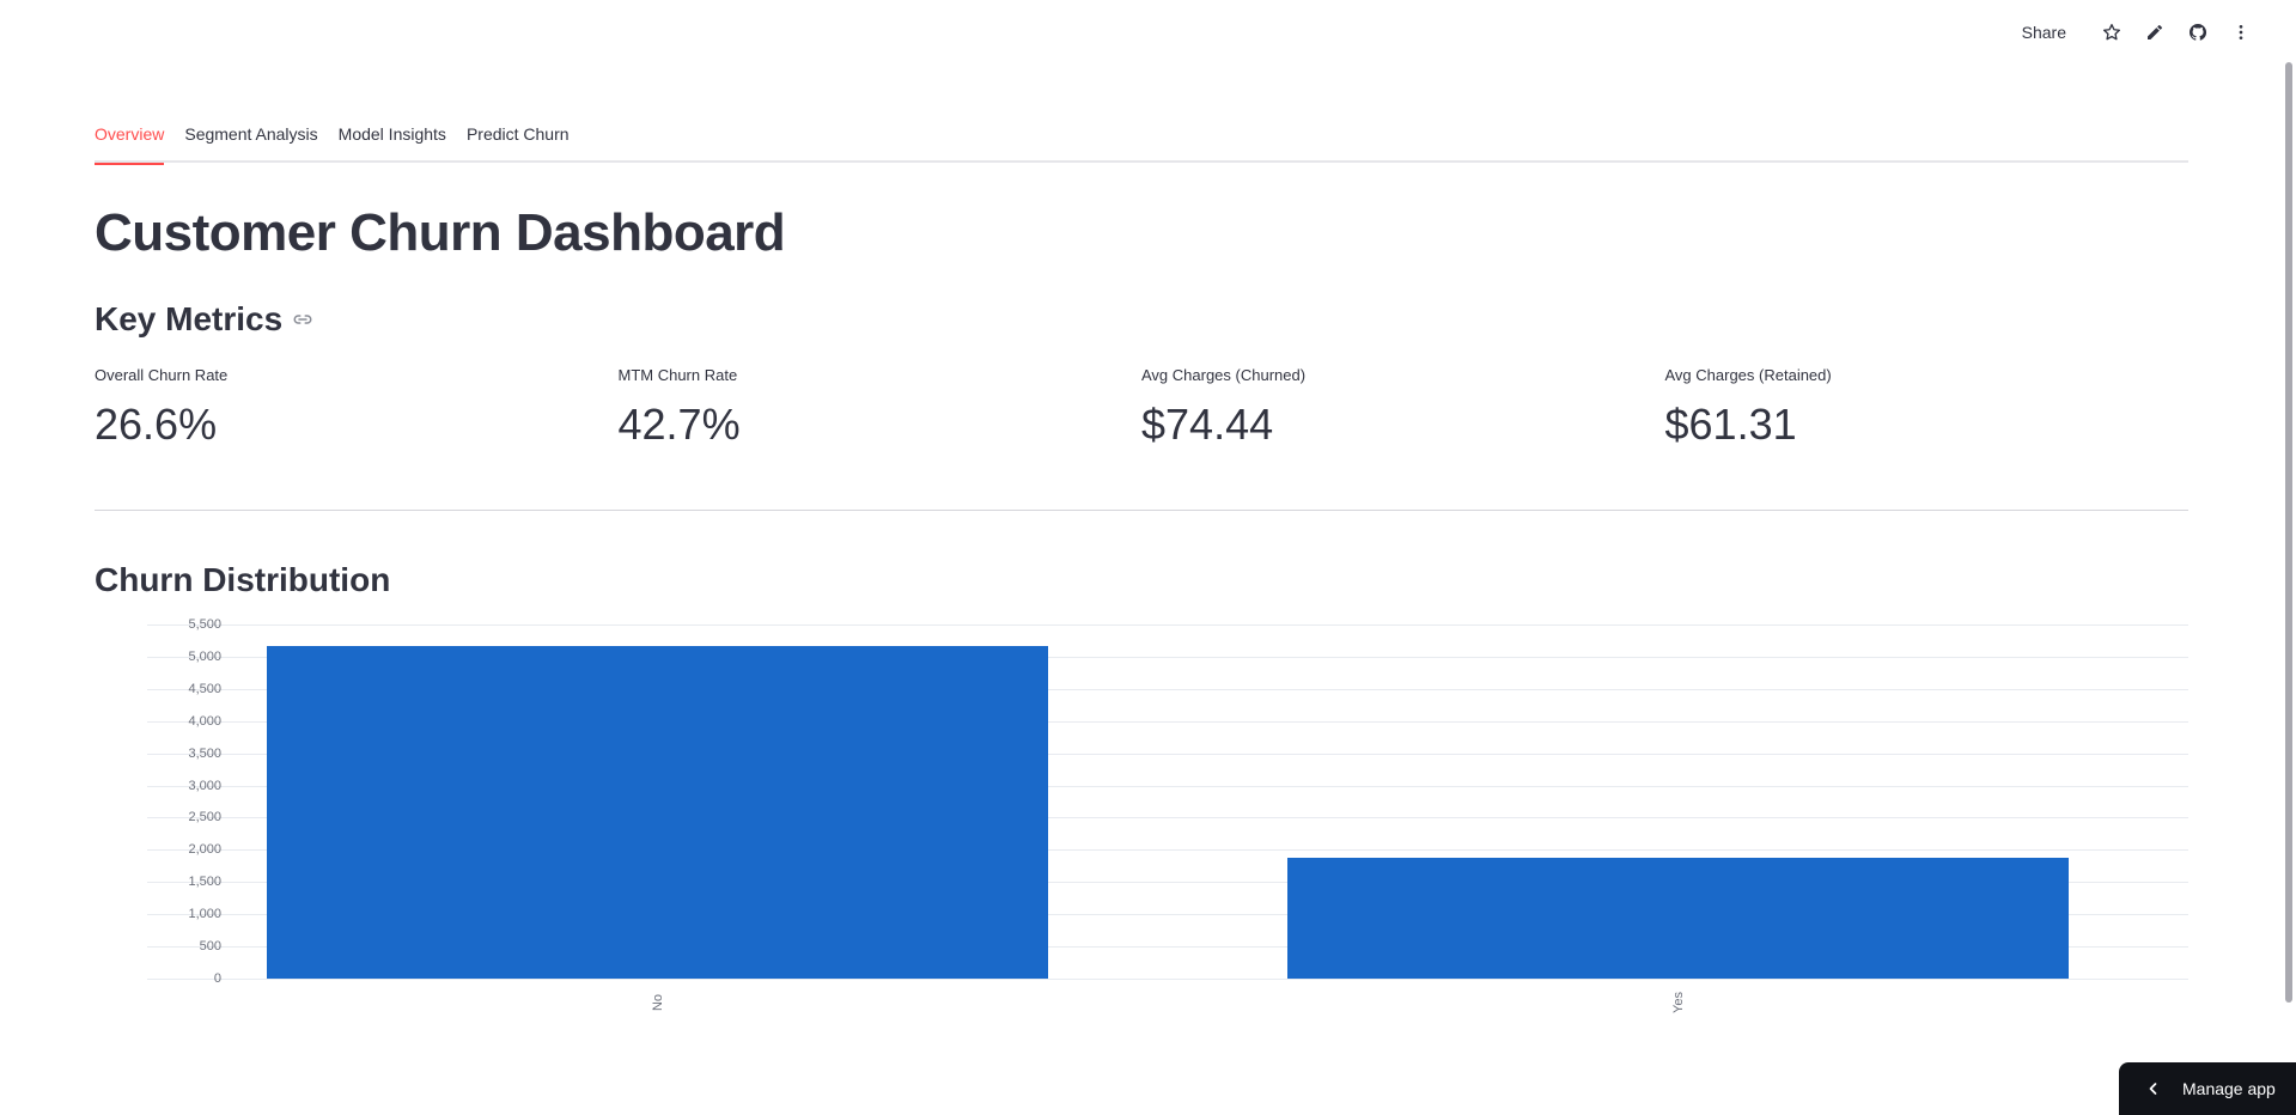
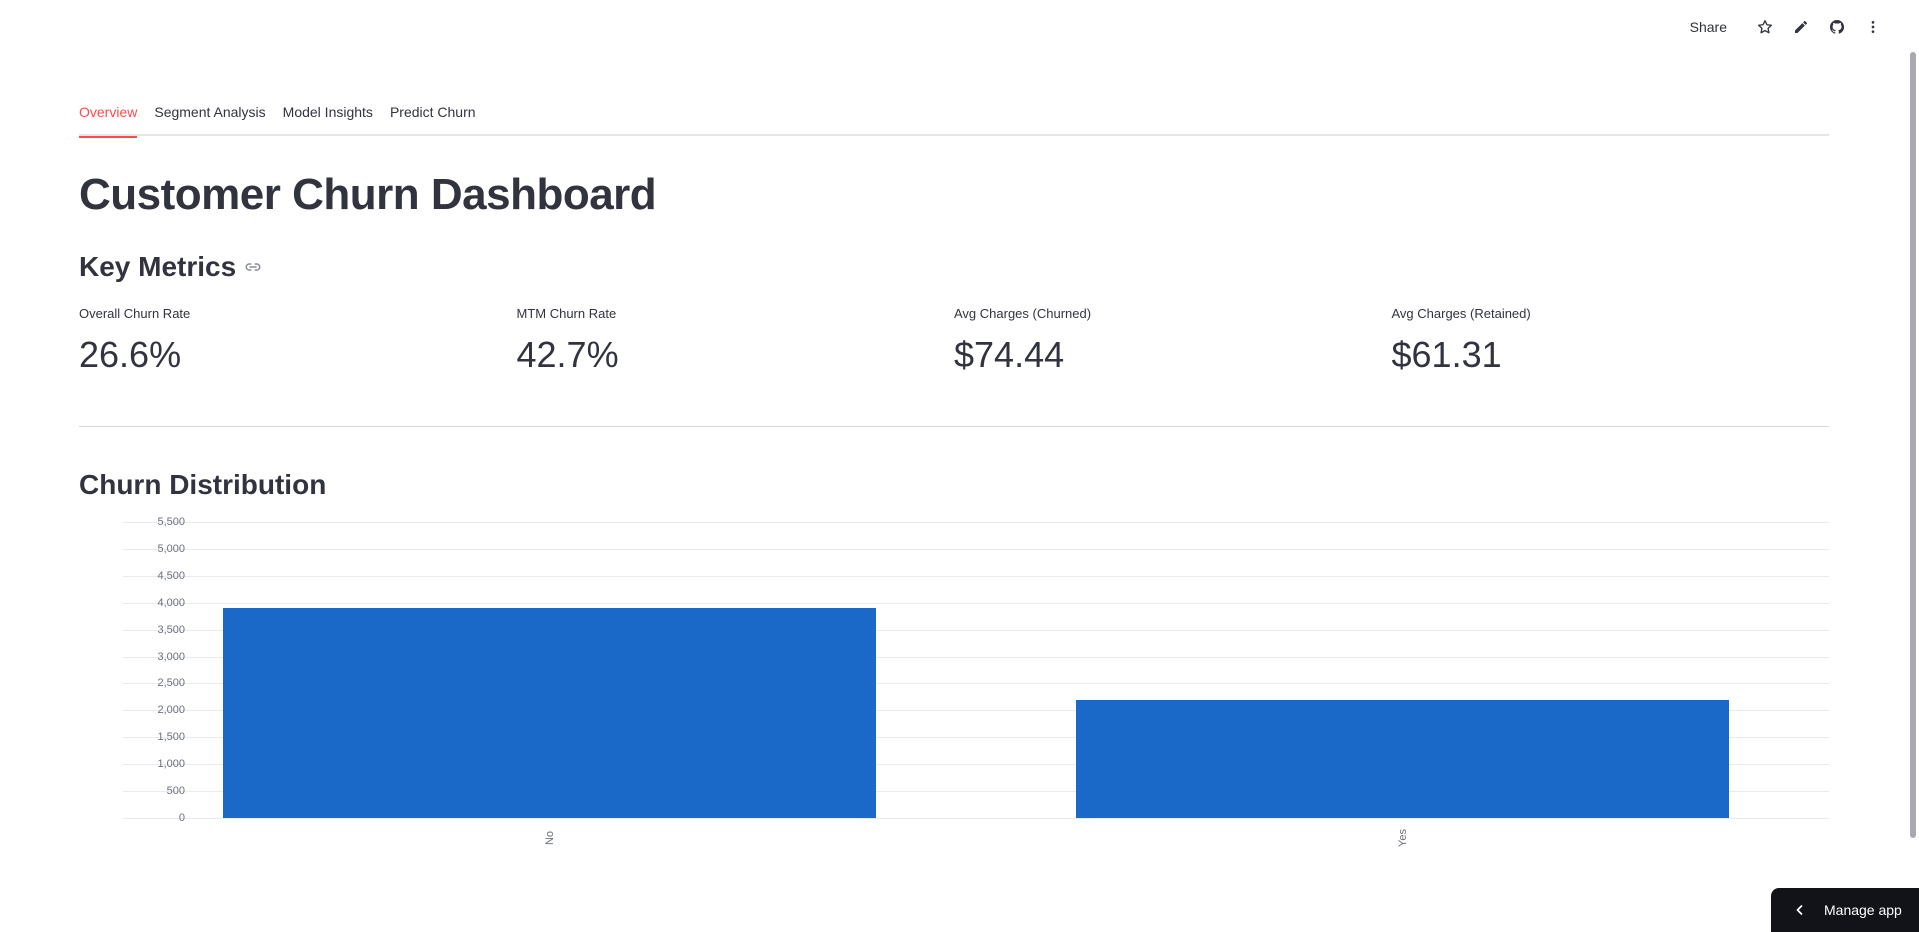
No: 5200 -> 3900
Yes: 1900 -> 2200
